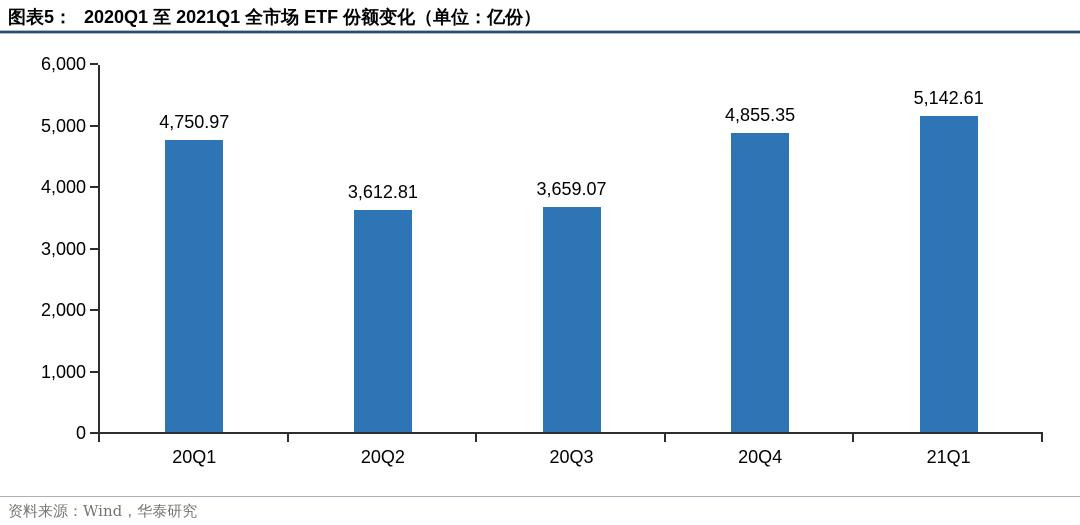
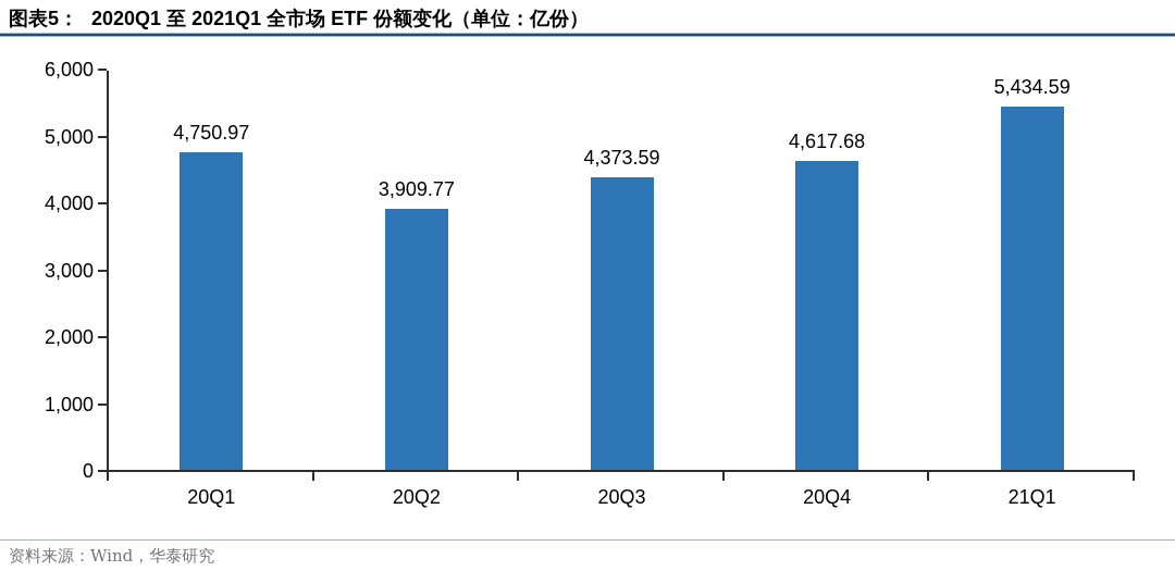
20Q2: 3,612.81 -> 3,909.77
20Q3: 3,659.07 -> 4,373.59
20Q4: 4,855.35 -> 4,617.68
21Q1: 5,142.61 -> 5,434.59
